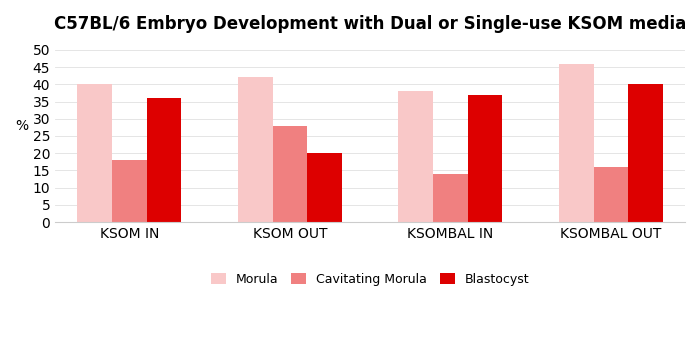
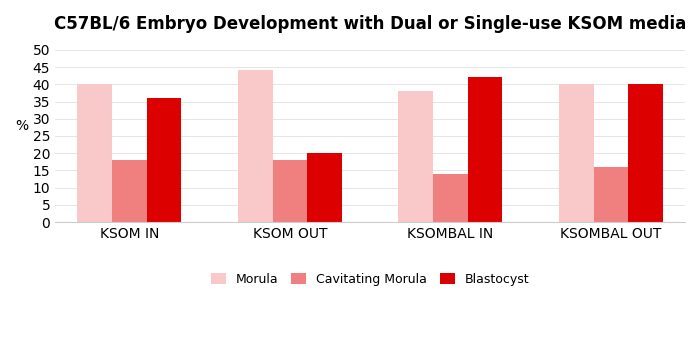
Morula/KSOM OUT: 42 -> 44
Cavitating Morula/KSOM OUT: 28 -> 18
Blastocyst/KSOMBAL IN: 37 -> 42
Morula/KSOMBAL OUT: 46 -> 40
